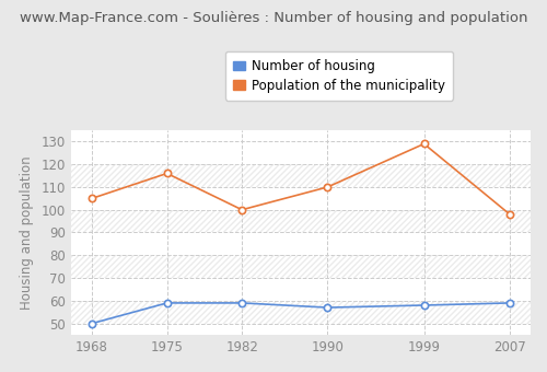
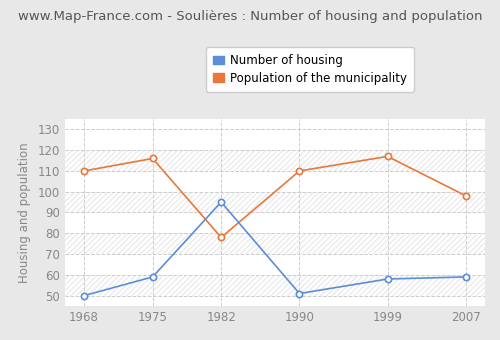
Population of the municipality/1968: 105 -> 110
Number of housing/1982: 59 -> 95
Population of the municipality/1982: 100 -> 78
Number of housing/1990: 57 -> 51
Population of the municipality/1999: 129 -> 117
